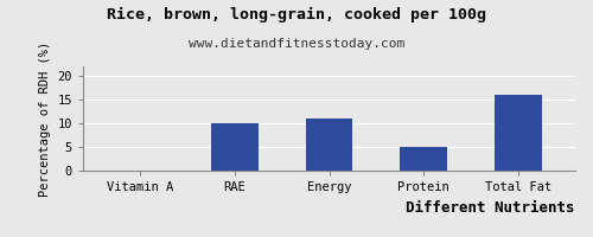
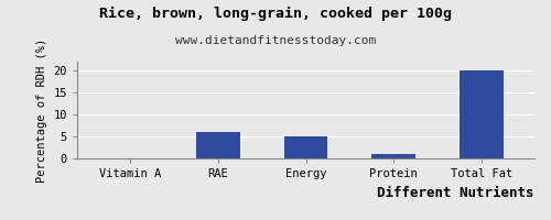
RAE: 10 -> 6
Energy: 11 -> 5
Protein: 5 -> 1
Total Fat: 16 -> 20
